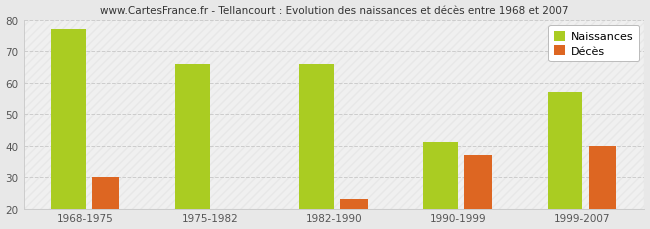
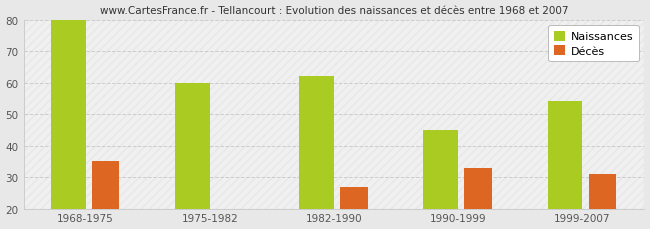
Naissances/1968-1975: 77 -> 80
Décès/1968-1975: 30 -> 35
Naissances/1975-1982: 66 -> 60
Naissances/1982-1990: 66 -> 62
Décès/1982-1990: 23 -> 27
Naissances/1990-1999: 41 -> 45
Décès/1990-1999: 37 -> 33
Naissances/1999-2007: 57 -> 54
Décès/1999-2007: 40 -> 31
